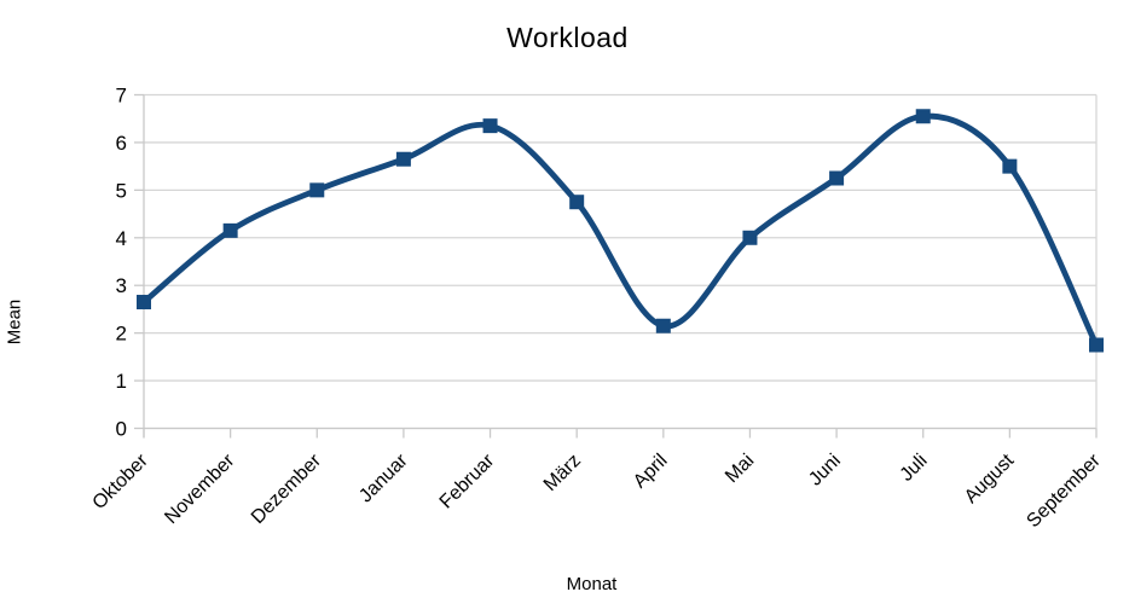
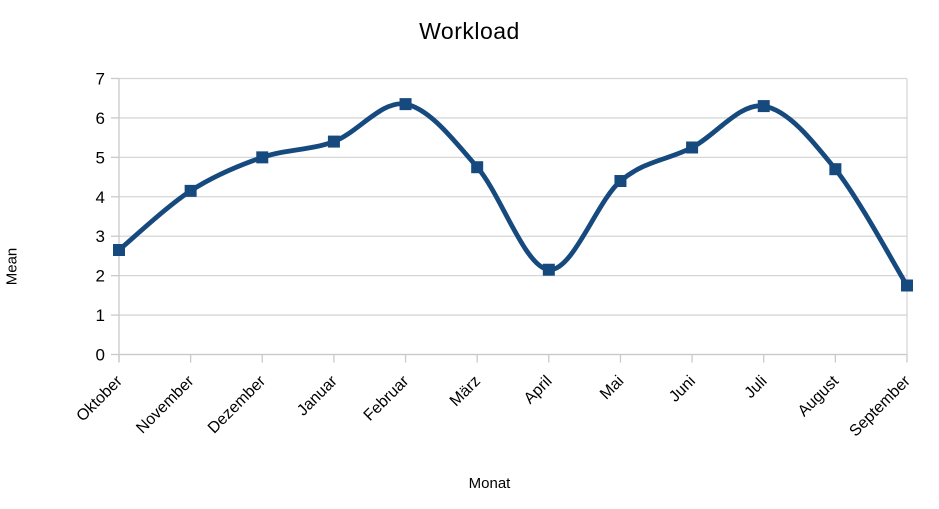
Januar: 5.7 -> 5.4
Mai: 4.0 -> 4.4
Juli: 6.5 -> 6.3
August: 5.5 -> 4.7
